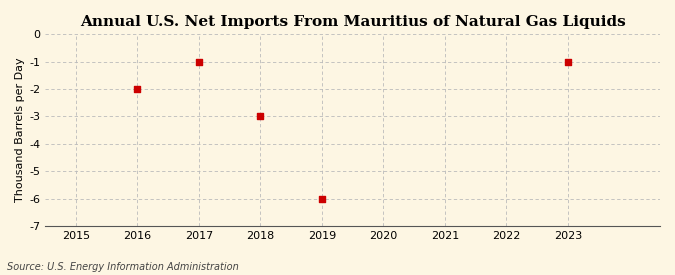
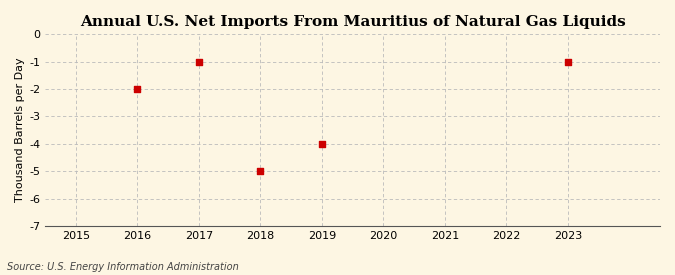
2018: -3 -> -5
2019: -6 -> -4
